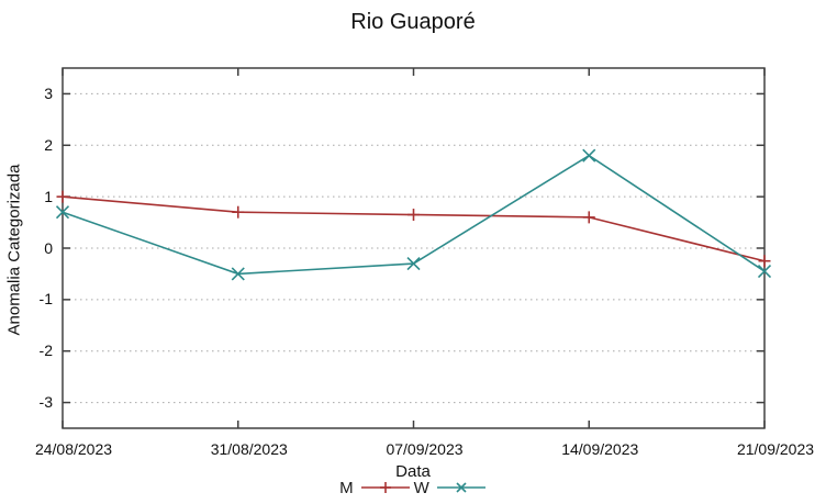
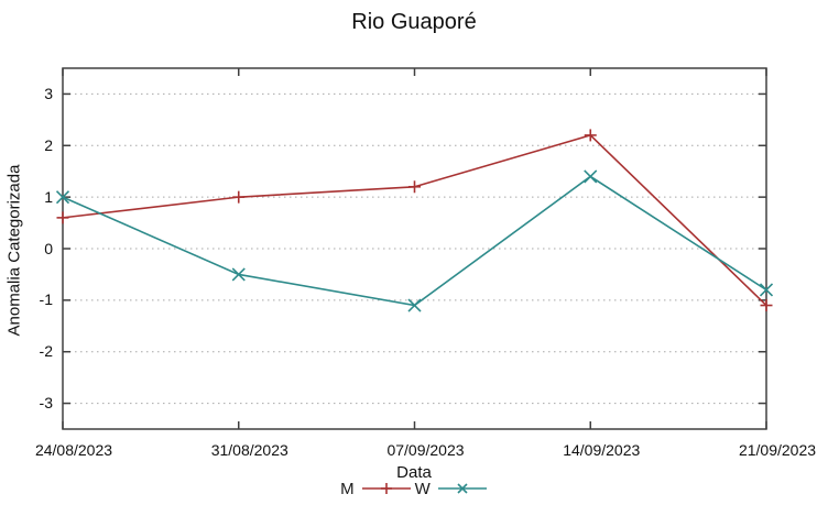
M/24/08/2023: 1.0 -> 0.6
W/24/08/2023: 0.7 -> 1.0
M/31/08/2023: 0.7 -> 1.0
M/07/09/2023: 0.7 -> 1.2
W/07/09/2023: -0.3 -> -1.1
M/14/09/2023: 0.6 -> 2.2
W/14/09/2023: 1.8 -> 1.4
M/21/09/2023: -0.2 -> -1.1
W/21/09/2023: -0.5 -> -0.8
